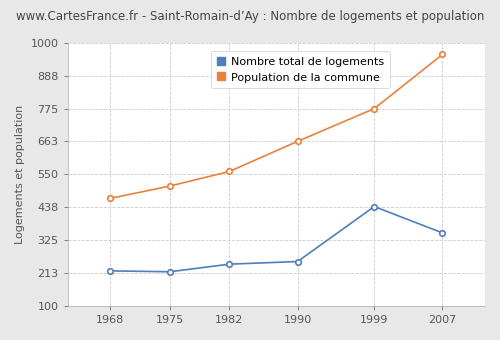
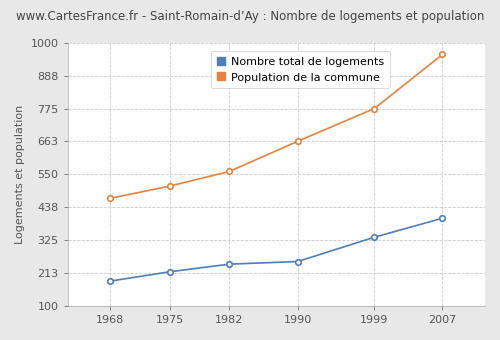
Nombre total de logements/1968: 220 -> 185
Nombre total de logements/1999: 440 -> 335
Nombre total de logements/2007: 350 -> 400
